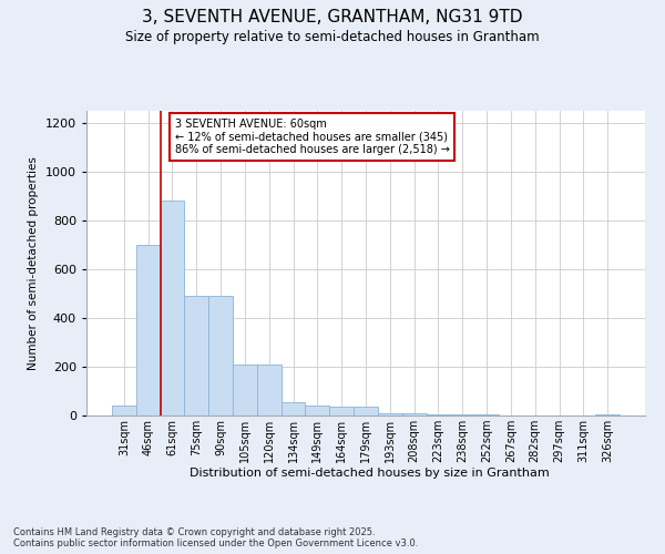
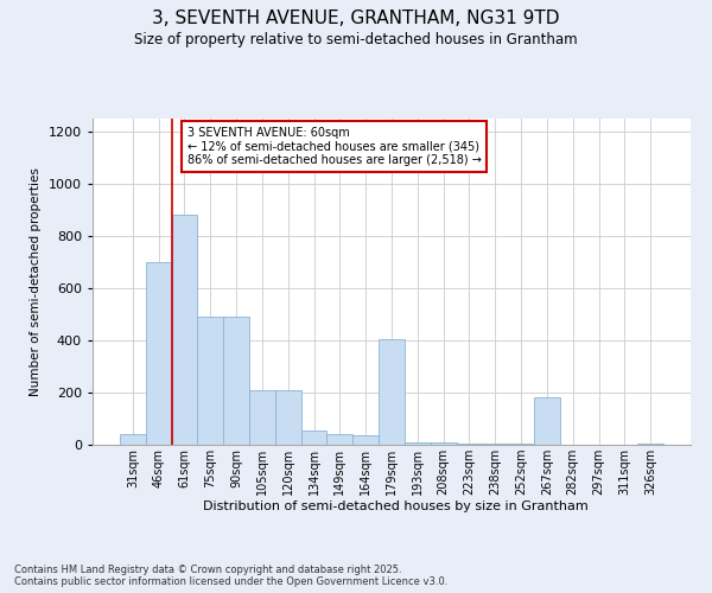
179sqm: 35 -> 405
267sqm: 2 -> 180
